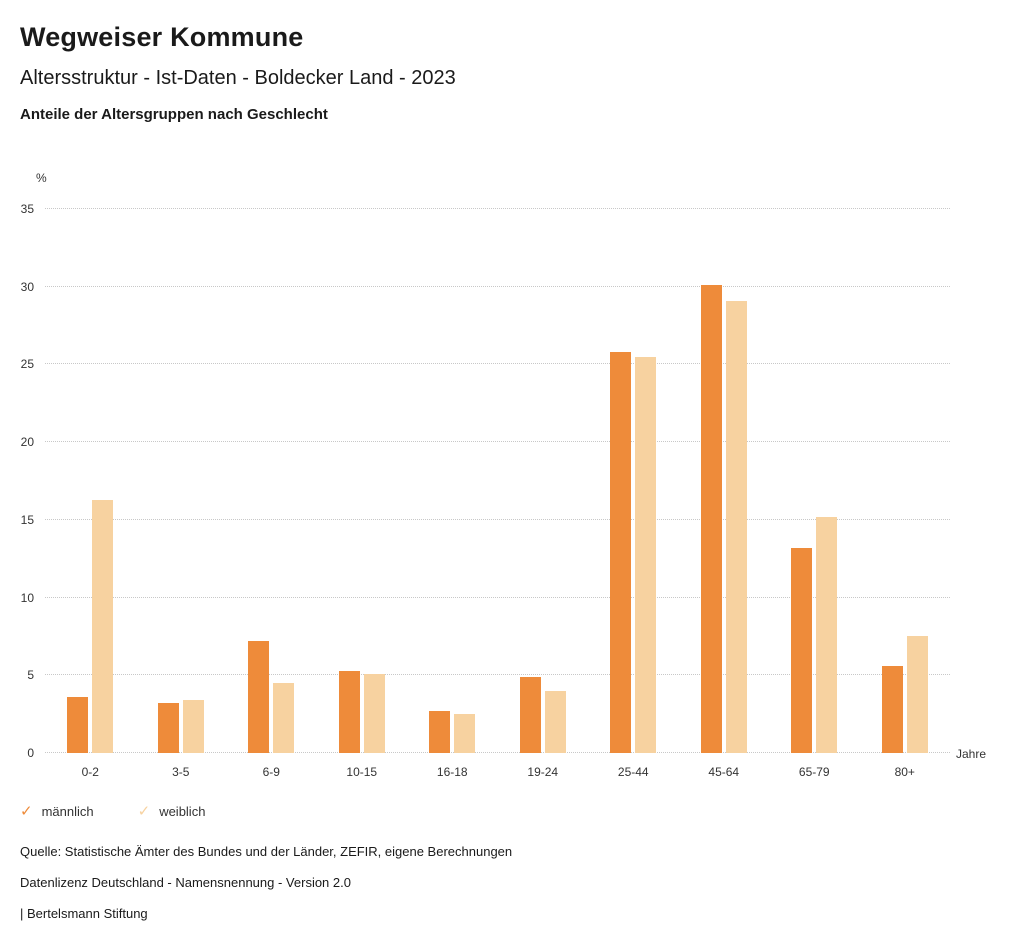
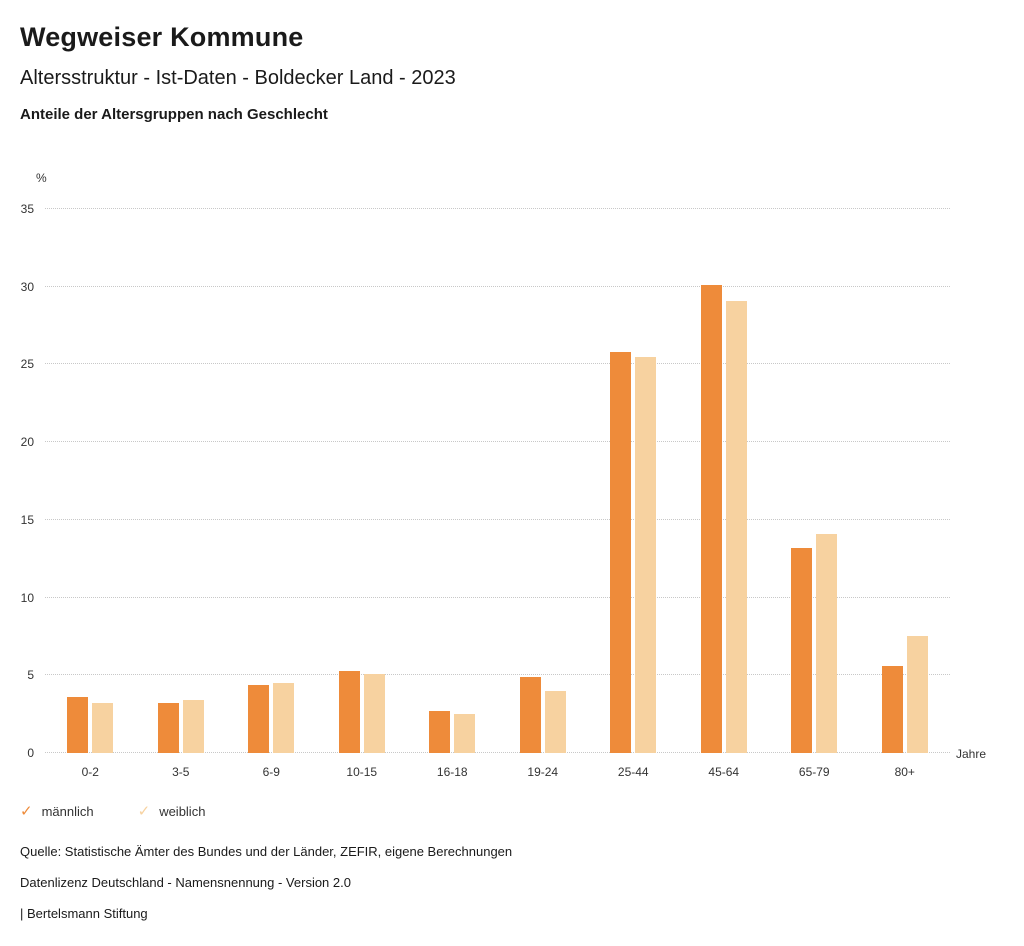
weiblich/0-2: 16.3 -> 3.2
männlich/6-9: 7.2 -> 4.4
weiblich/65-79: 15.2 -> 14.1
